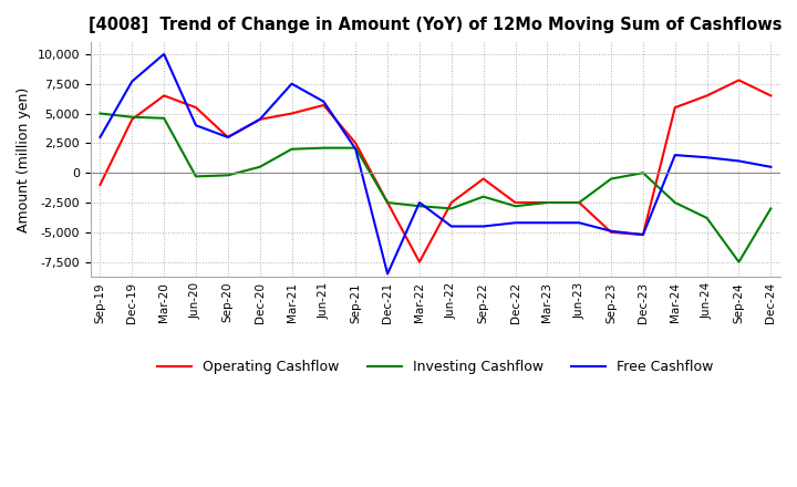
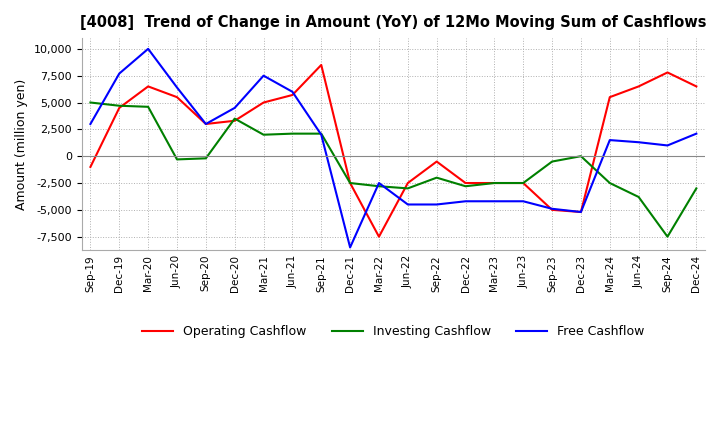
Free Cashflow/Jun-20: 4,000 -> 6,400
Operating Cashflow/Dec-20: 4,500 -> 3,300
Investing Cashflow/Dec-20: 500 -> 3,500
Operating Cashflow/Sep-21: 2,500 -> 8,500
Free Cashflow/Dec-24: 500 -> 2,100
